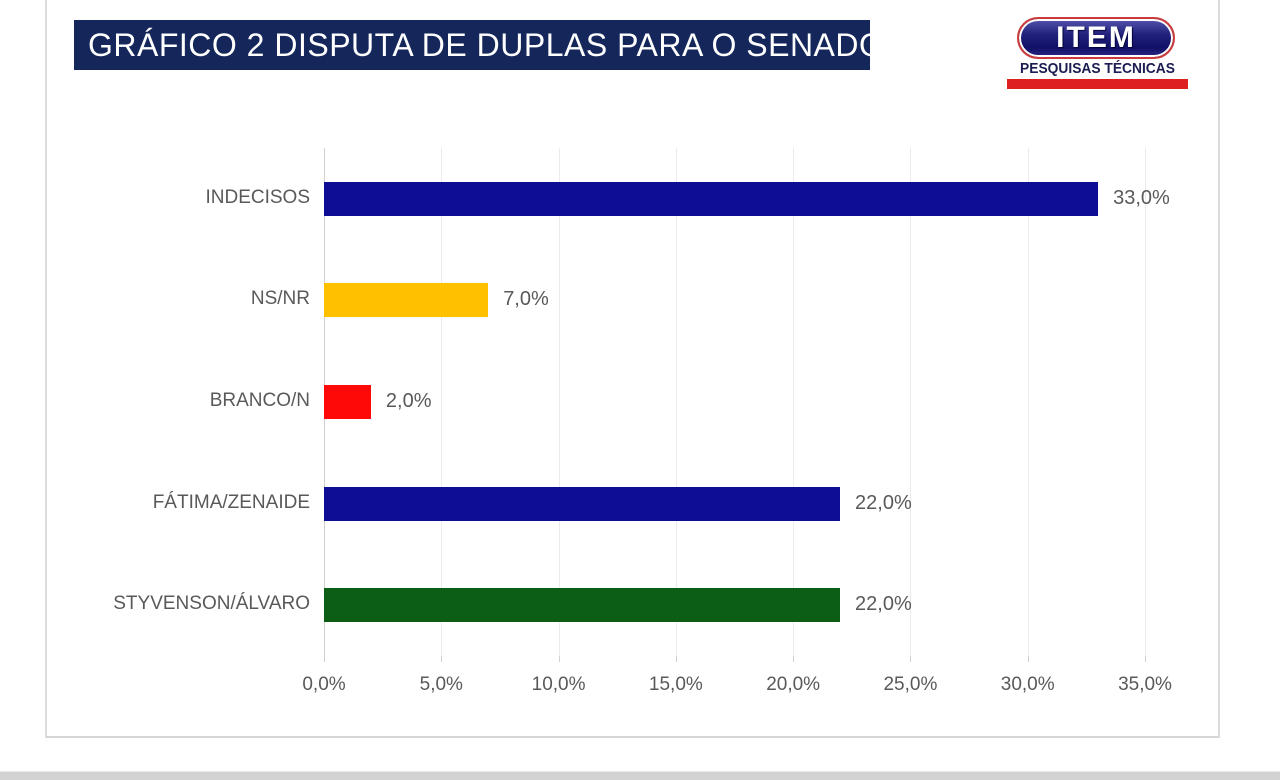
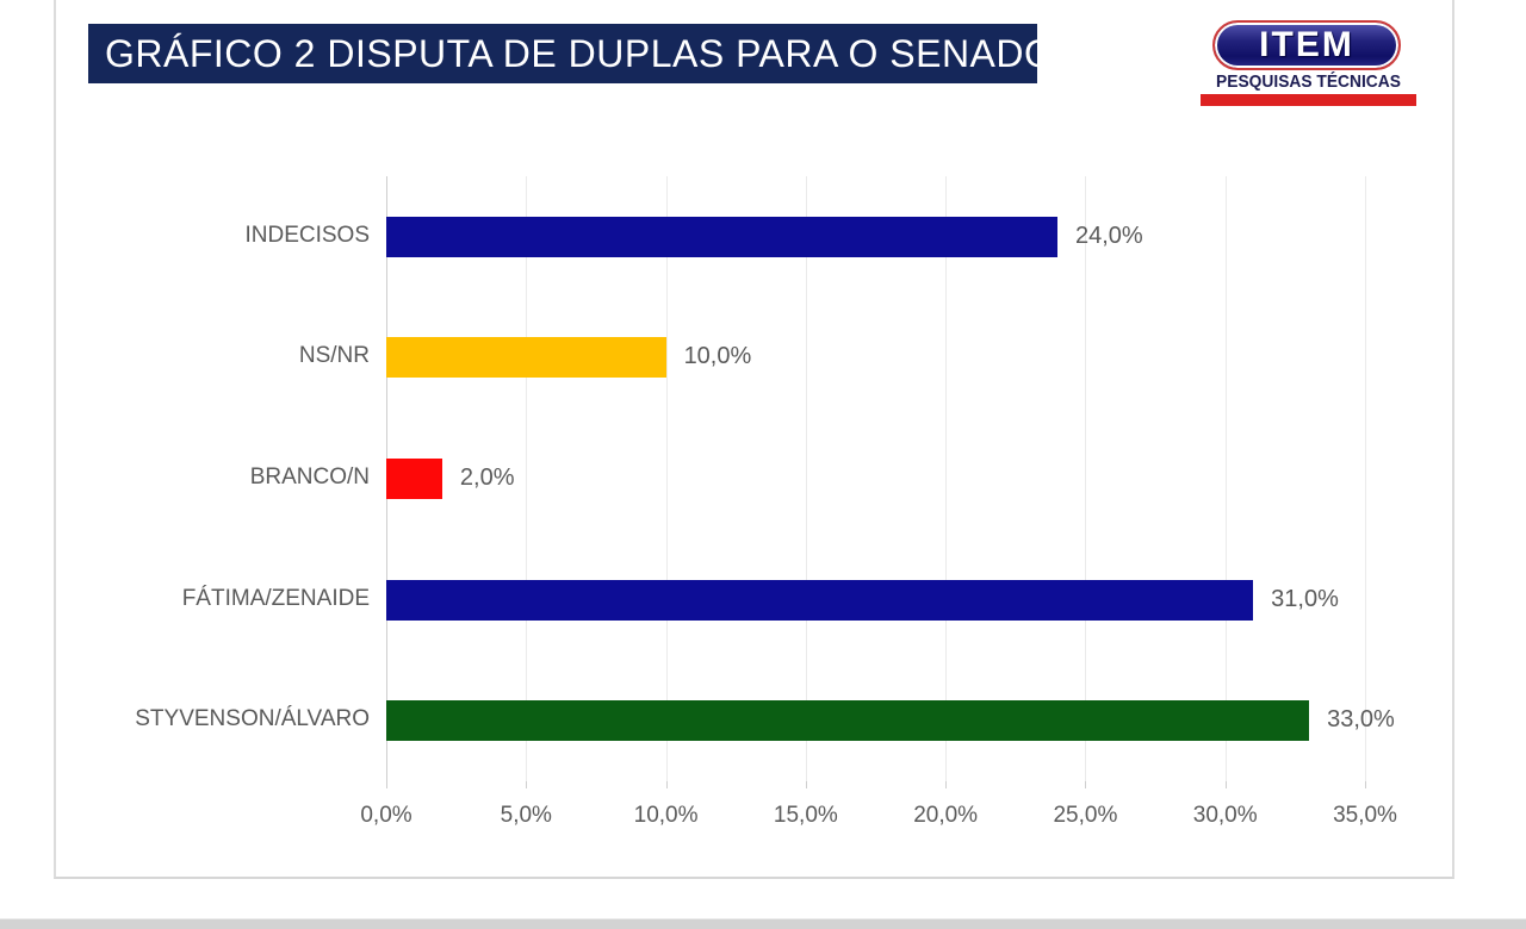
INDECISOS: 33,0% -> 24,0%
NS/NR: 7,0% -> 10,0%
FÁTIMA/ZENAIDE: 22,0% -> 31,0%
STYVENSON/ÁLVARO: 22,0% -> 33,0%
